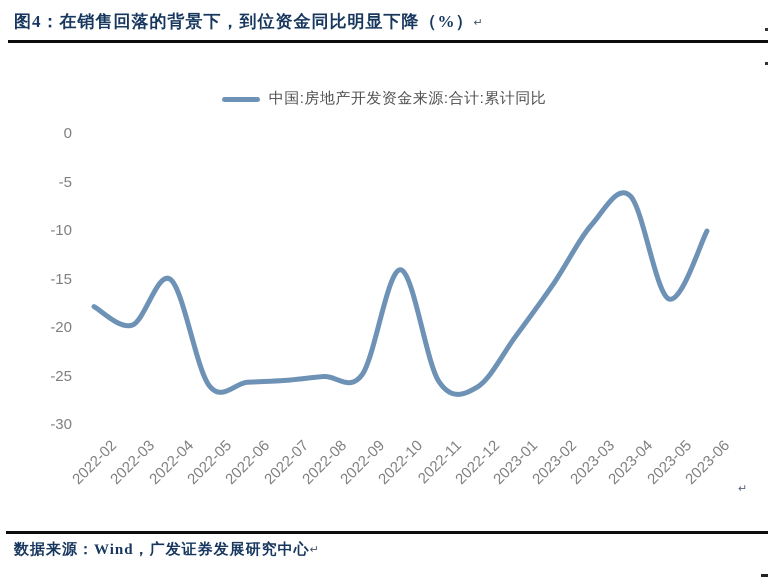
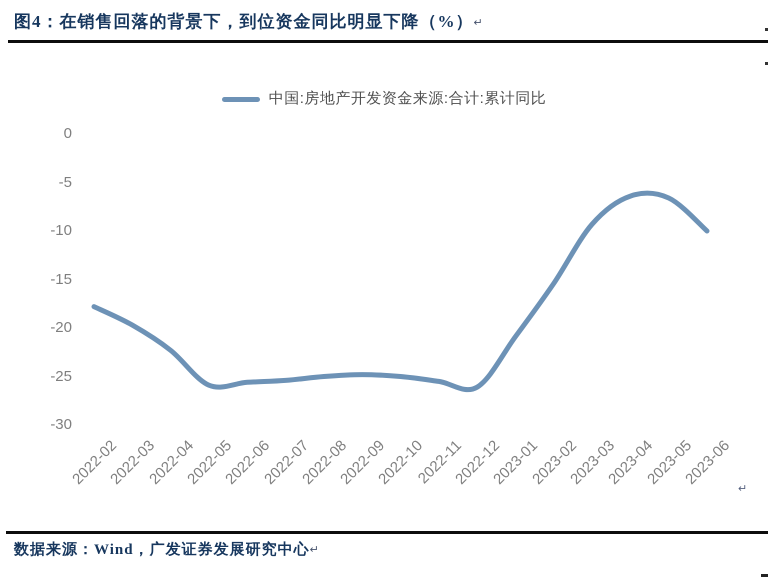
2022-04: -15 -> -22
2022-10: -14 -> -25
2023-05: -17 -> -7
